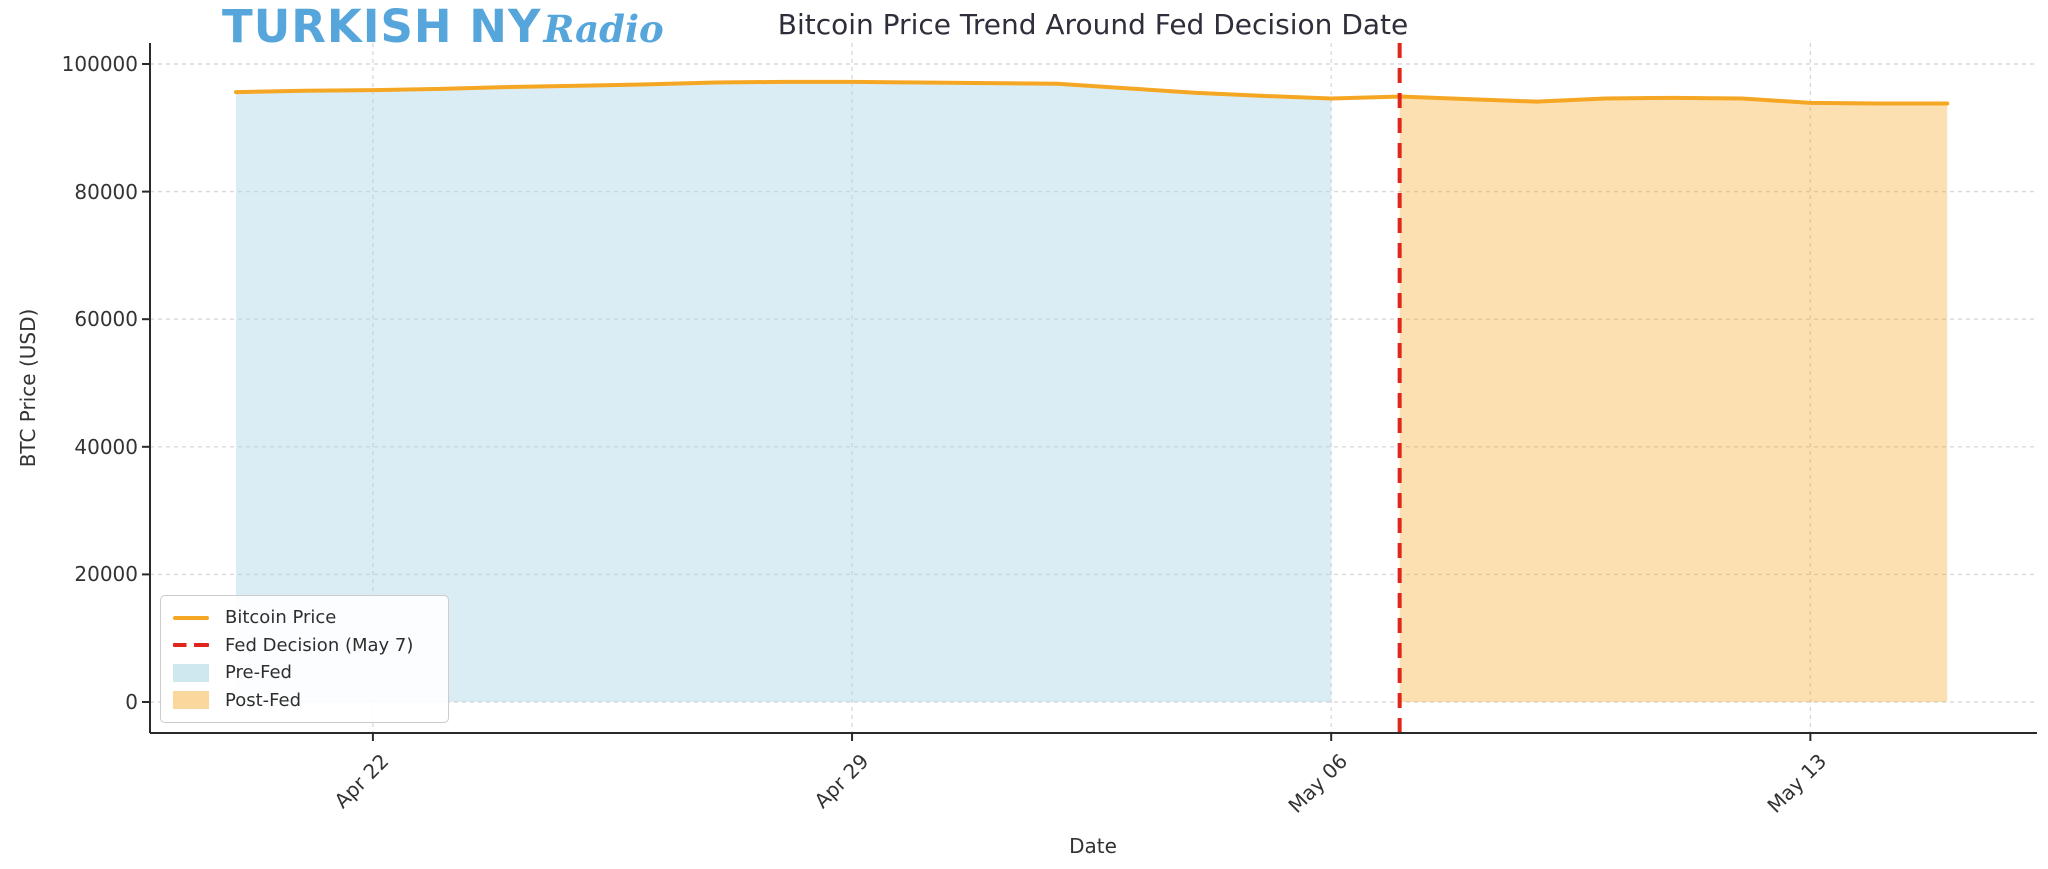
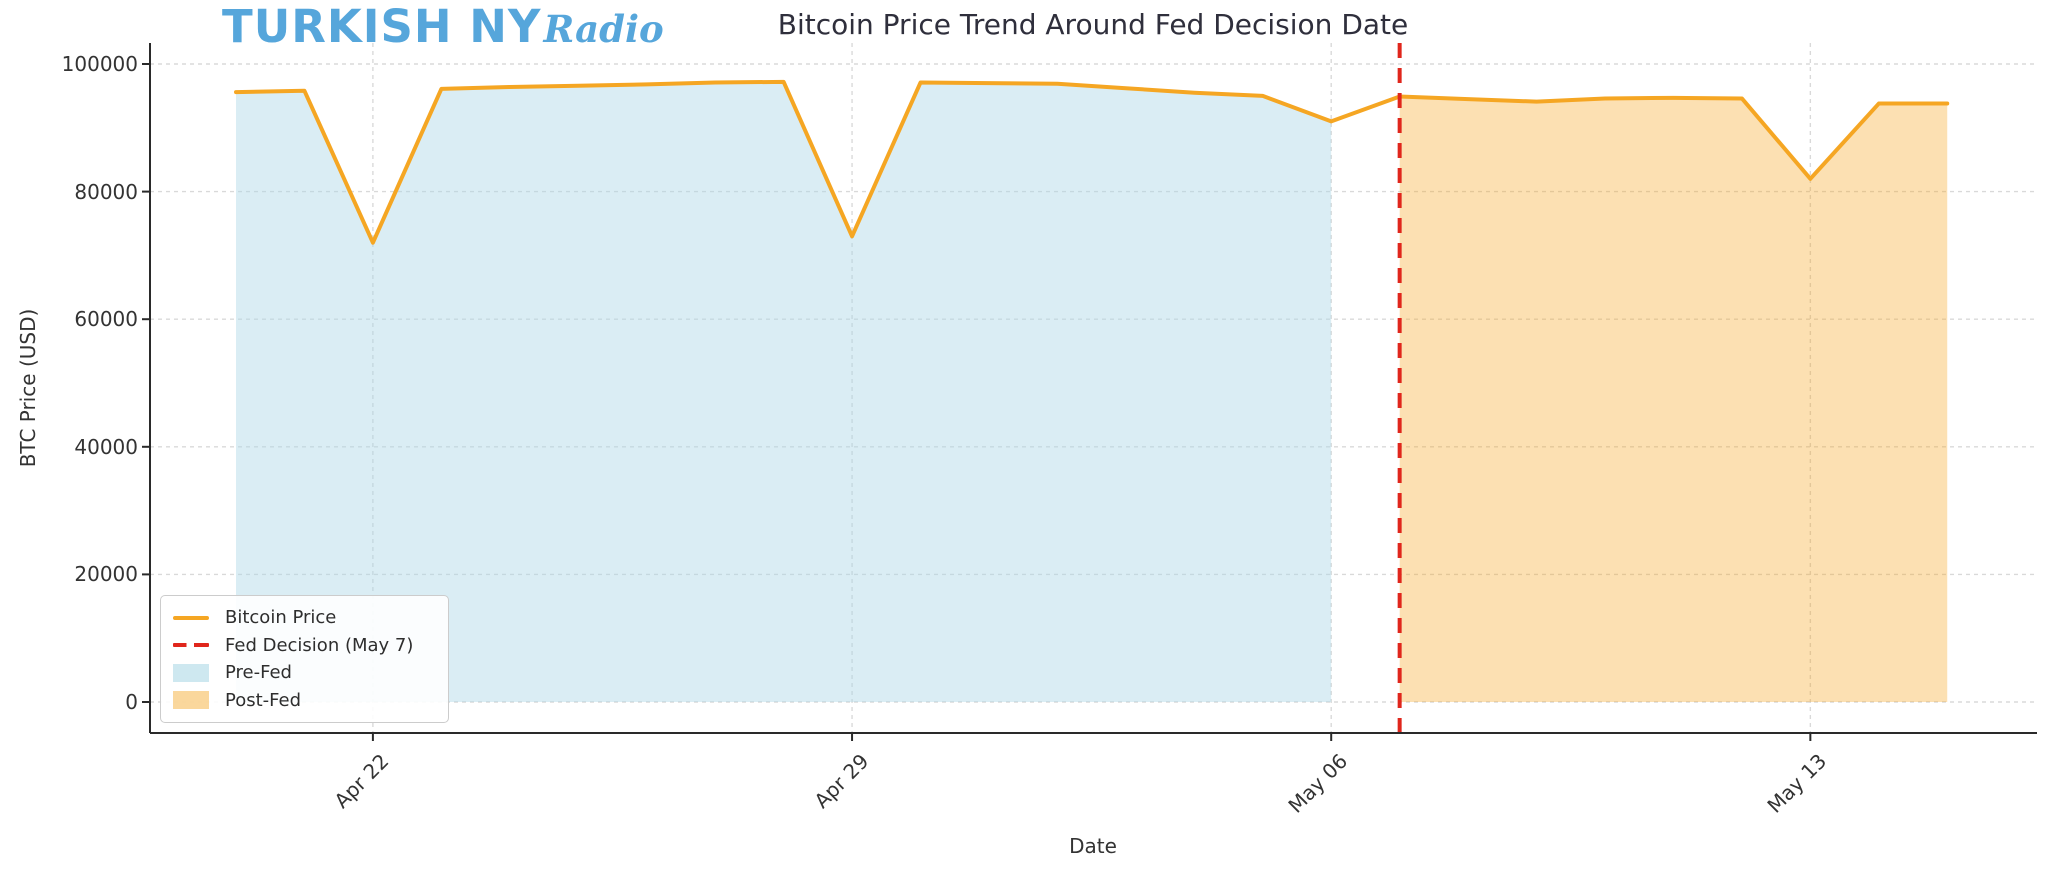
Apr 22: 96000 -> 72000
Apr 29: 97000 -> 73000
May 06: 95000 -> 91000
May 13: 94000 -> 82000
